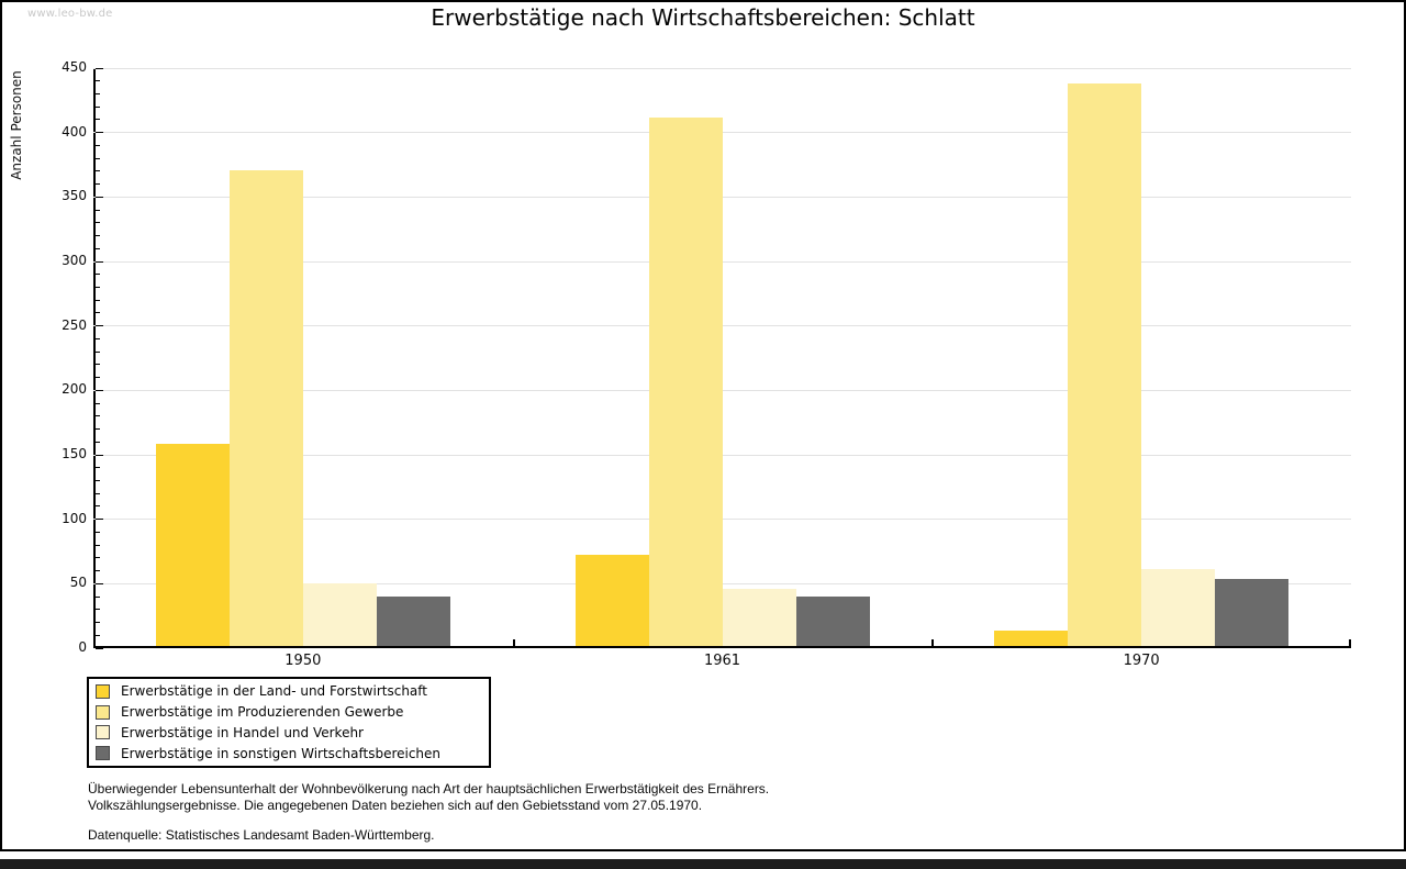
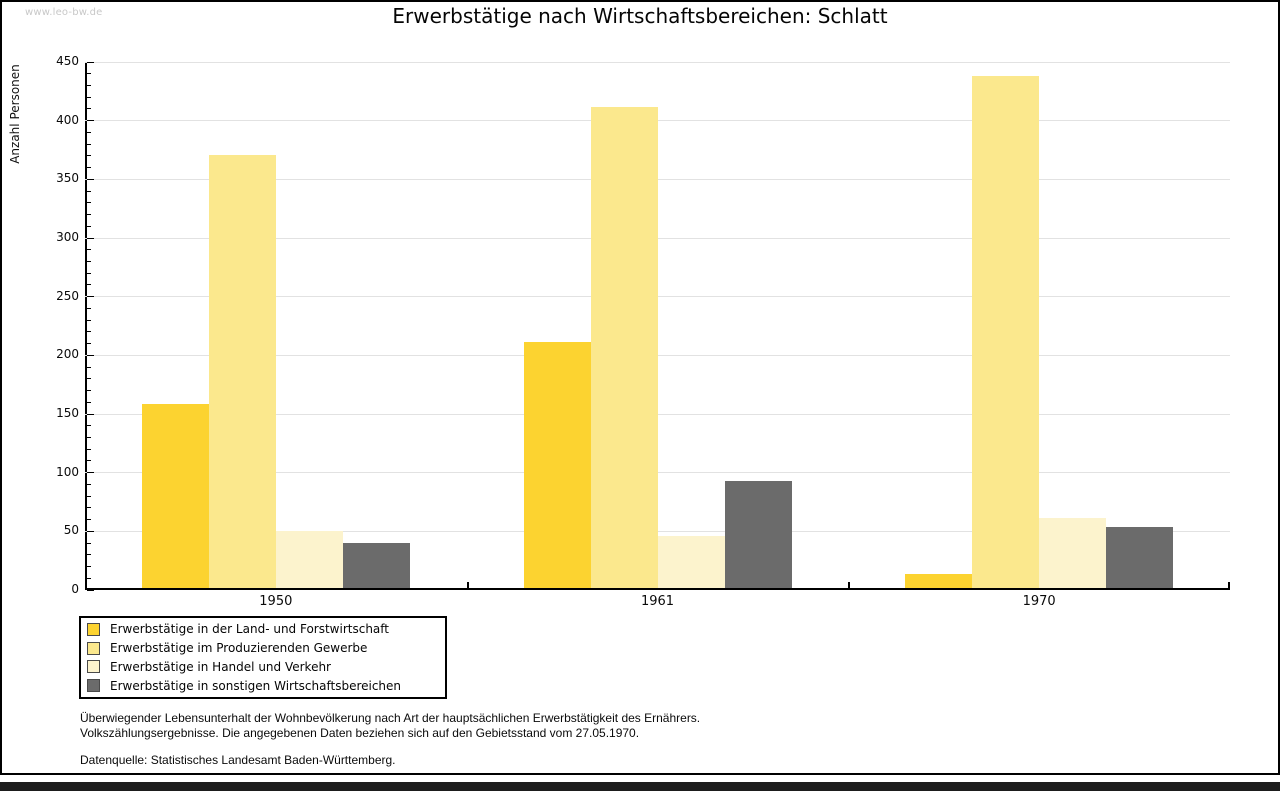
Erwerbstätige in der Land- und Forstwirtschaft/1961: 71 -> 210
Erwerbstätige in sonstigen Wirtschaftsbereichen/1961: 38 -> 91
